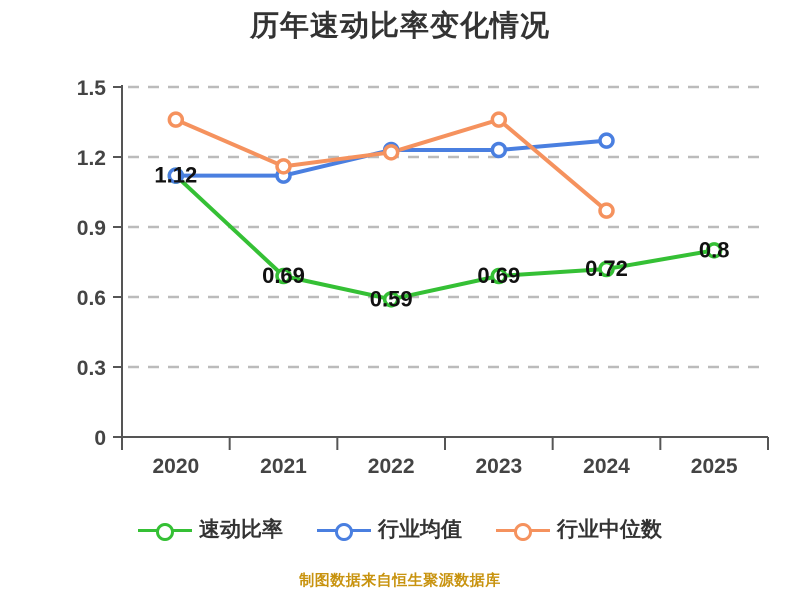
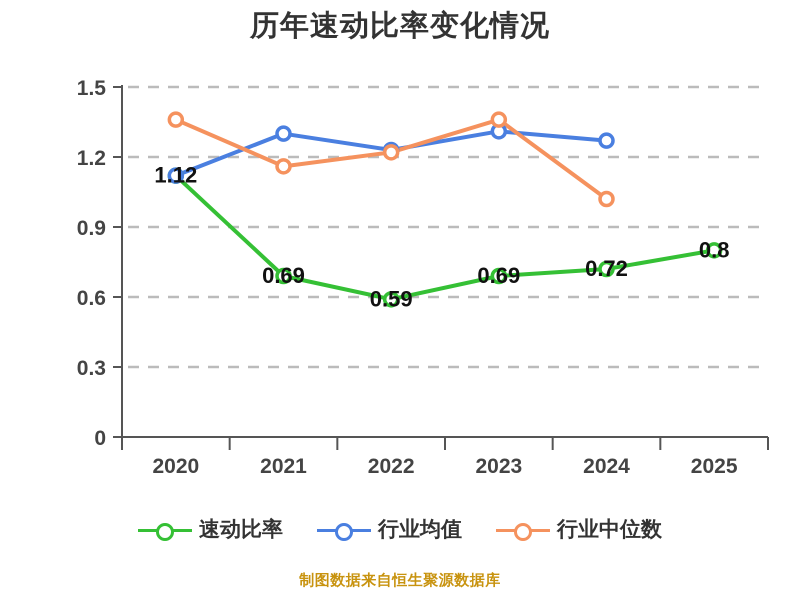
行业均值/2021: 1.12 -> 1.30
行业均值/2023: 1.23 -> 1.31
行业中位数/2024: 0.97 -> 1.02
